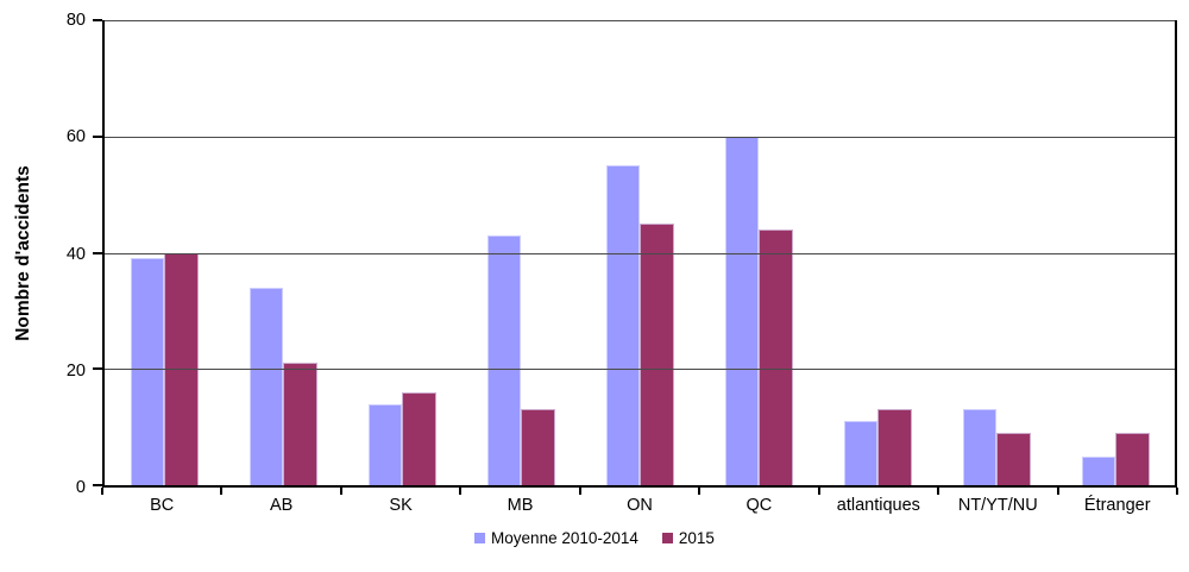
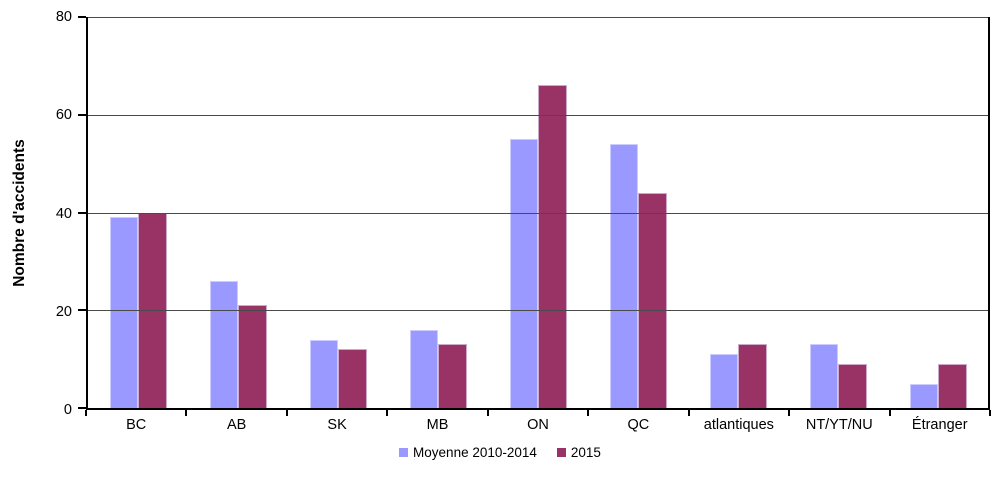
Moyenne 2010-2014/AB: 34 -> 26
2015/SK: 16 -> 12
Moyenne 2010-2014/MB: 43 -> 16
2015/ON: 45 -> 66
Moyenne 2010-2014/QC: 60 -> 54
